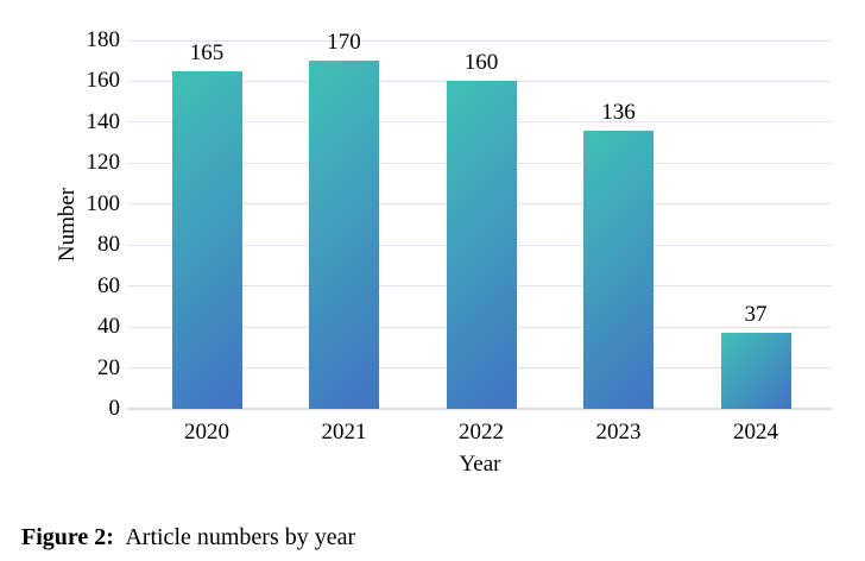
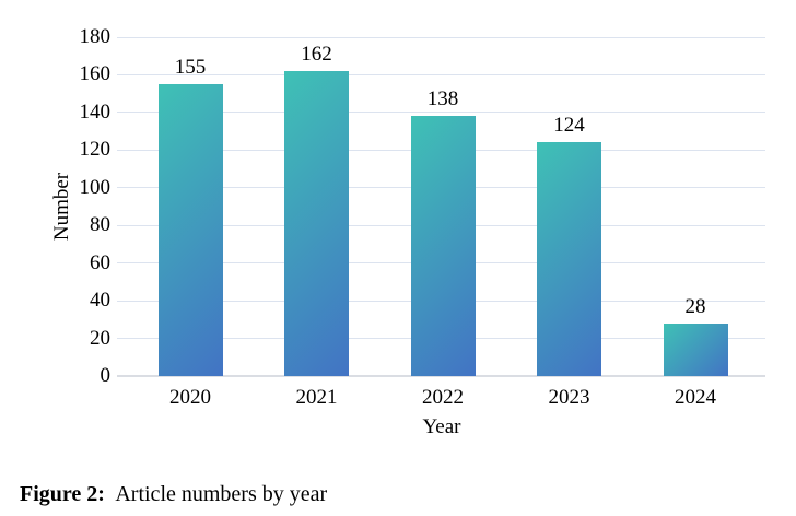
2020: 165 -> 155
2021: 170 -> 162
2022: 160 -> 138
2023: 136 -> 124
2024: 37 -> 28
